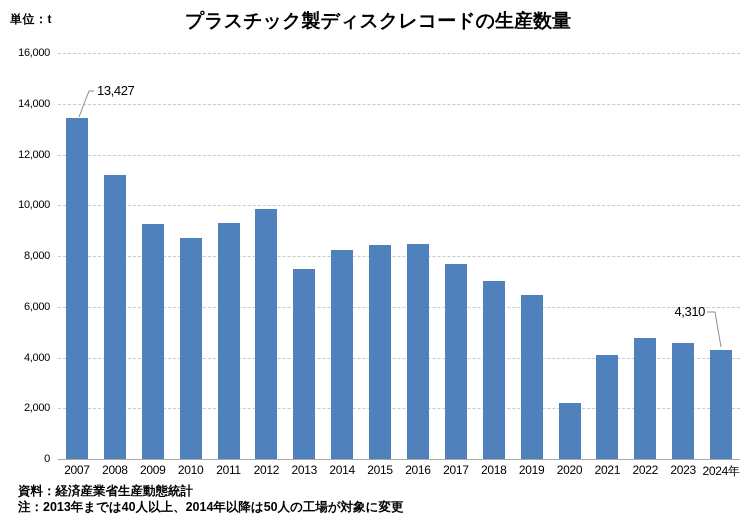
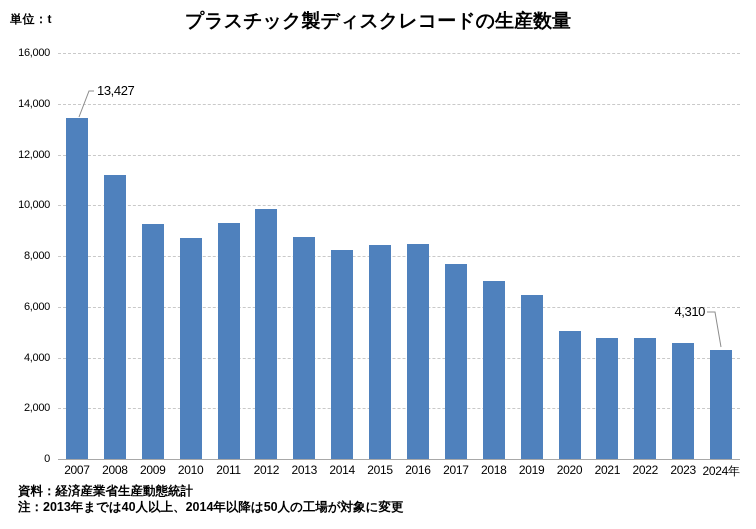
2013: 7500 -> 8800
2020: 2200 -> 5000
2021: 4100 -> 4800
